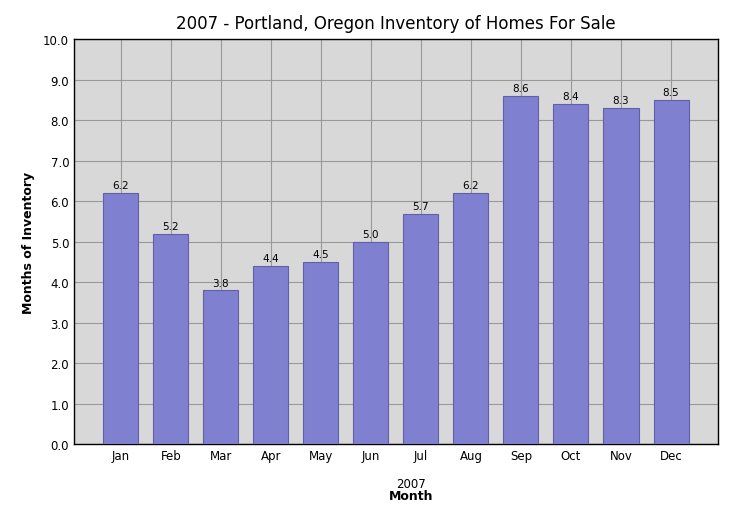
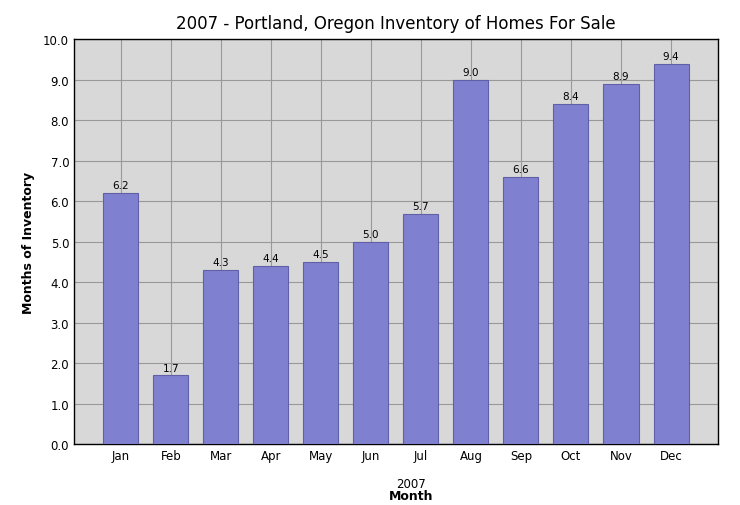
Feb: 5.2 -> 1.7
Mar: 3.8 -> 4.3
Aug: 6.2 -> 9.0
Sep: 8.6 -> 6.6
Nov: 8.3 -> 8.9
Dec: 8.5 -> 9.4
